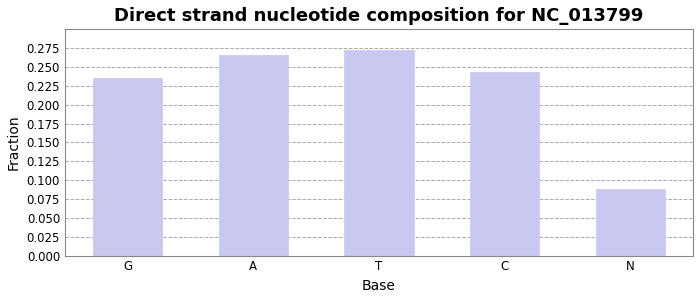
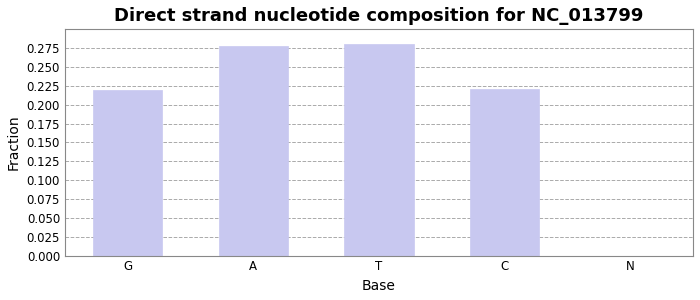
G: 0.236 -> 0.220
A: 0.266 -> 0.278
T: 0.272 -> 0.281
C: 0.244 -> 0.221
N: 0.088 -> 0.000
